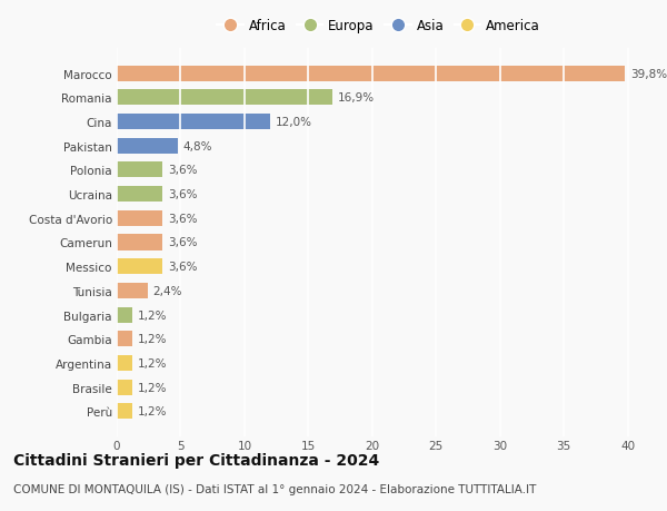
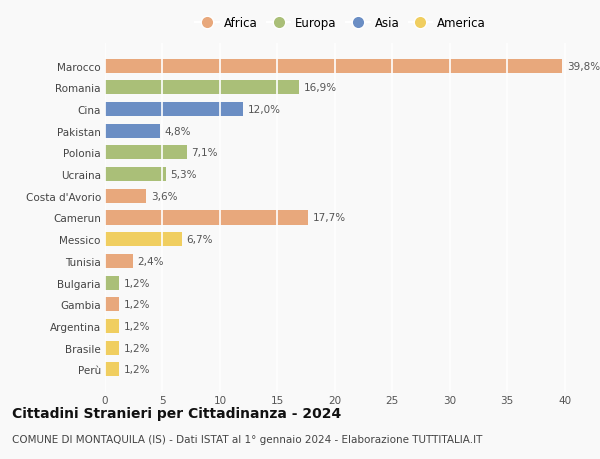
Polonia: 3,6% -> 7,1%
Ucraina: 3,6% -> 5,3%
Camerun: 3,6% -> 17,7%
Messico: 3,6% -> 6,7%
